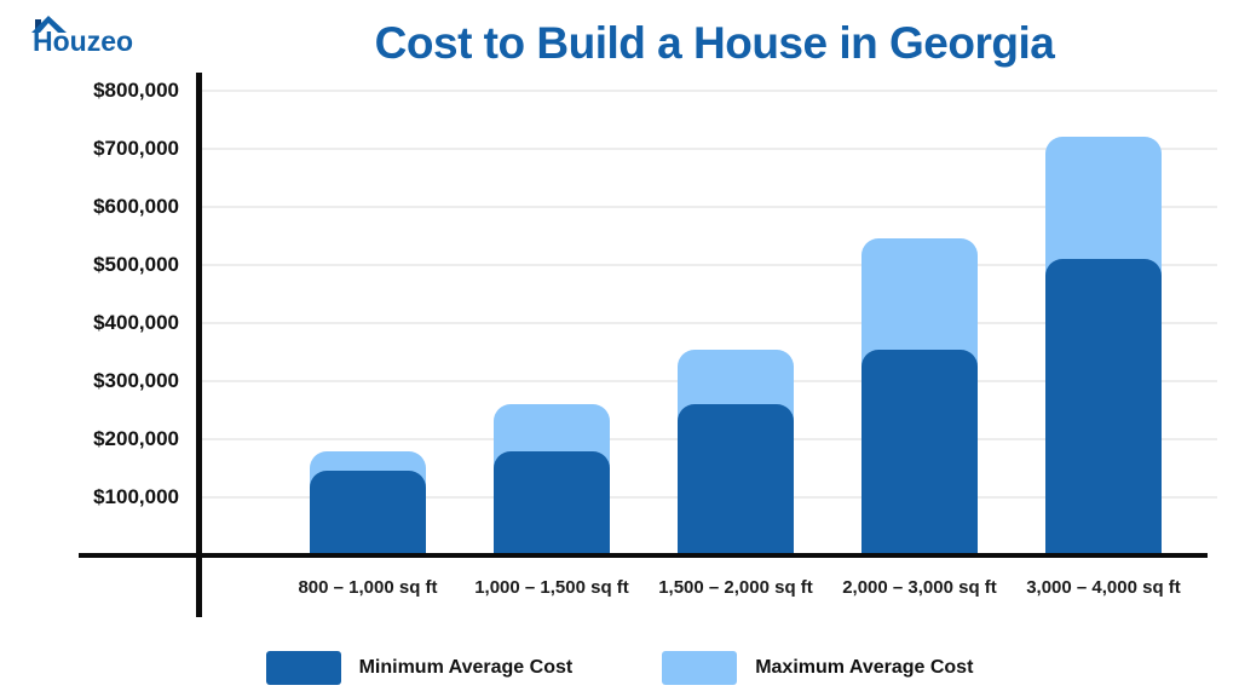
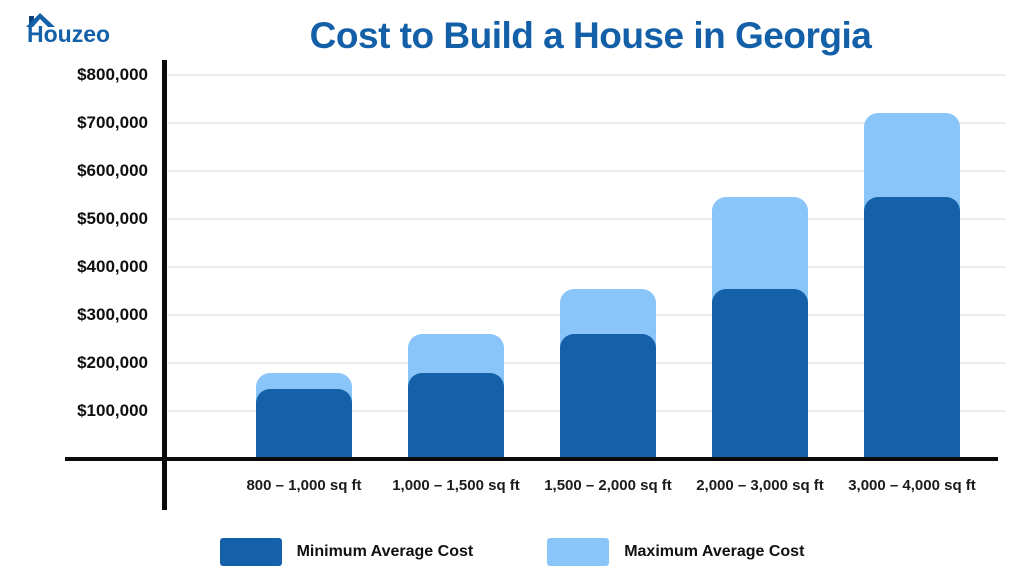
Minimum Average Cost/3,000 – 4,000 sq ft: $510000 -> $540000
